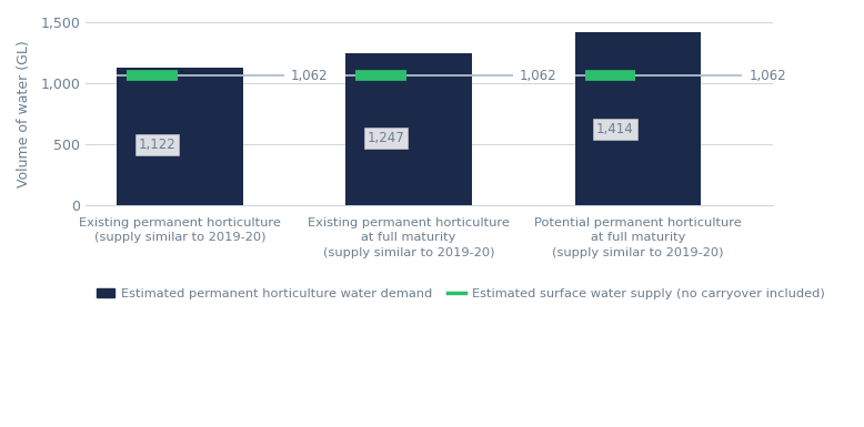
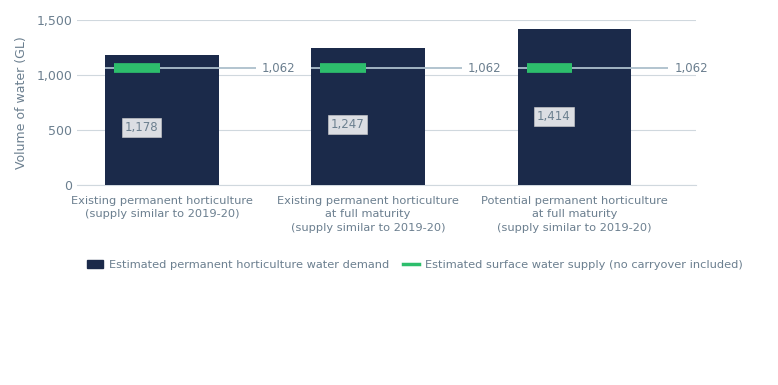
Existing permanent horticulture (supply similar to 2019-20): 1,122 -> 1,178
